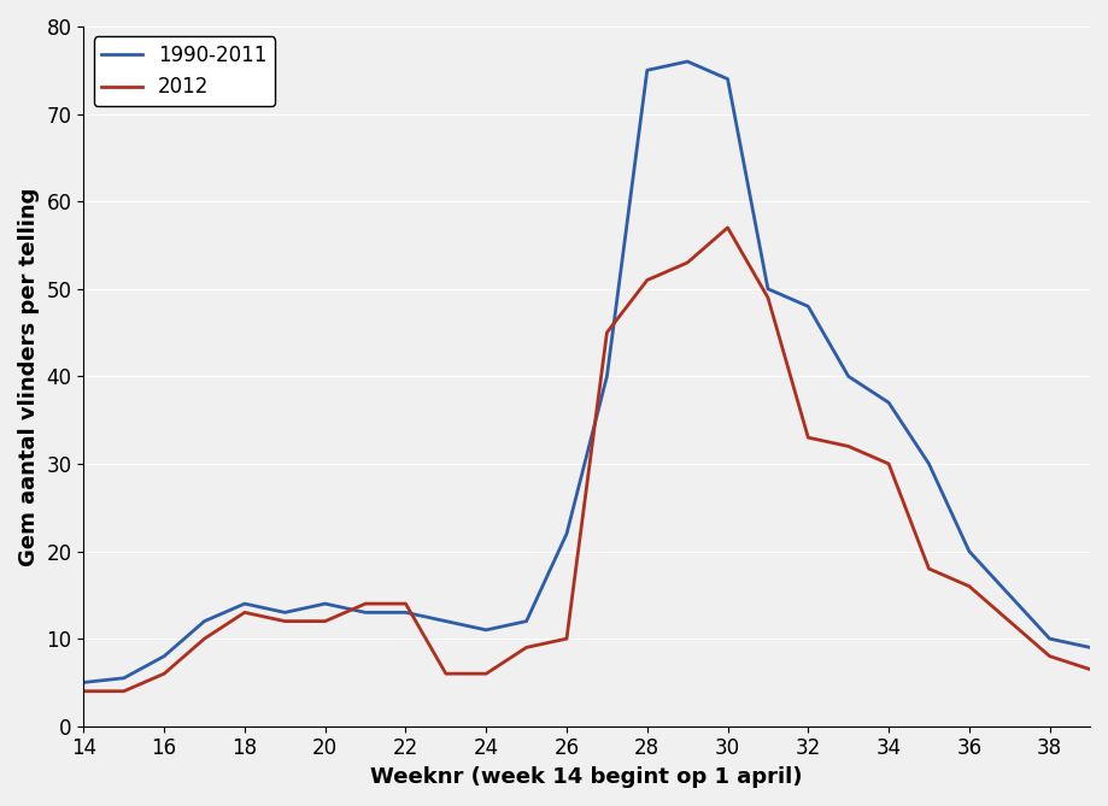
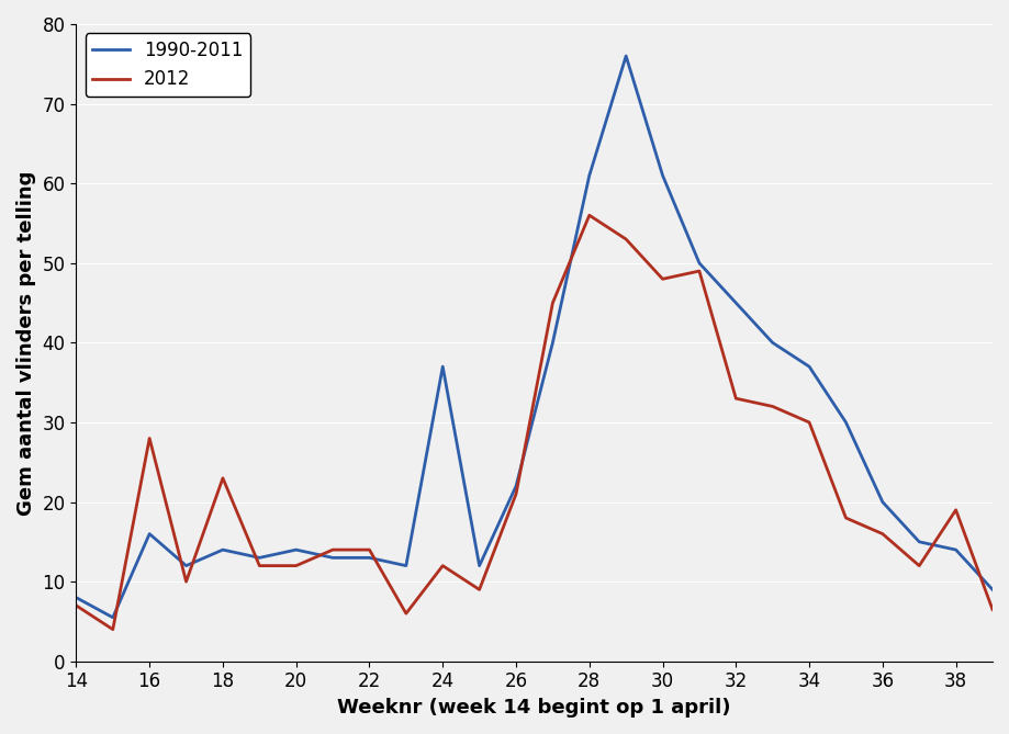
1990-2011/14: 5.0 -> 8.0
2012/14: 4.0 -> 7.0
1990-2011/16: 8.0 -> 16.0
2012/16: 6.0 -> 28.0
2012/18: 13.0 -> 23.0
1990-2011/24: 11.0 -> 37.0
2012/24: 6.0 -> 12.0
2012/26: 10.0 -> 21.0
1990-2011/28: 75.0 -> 61.0
2012/28: 51.0 -> 56.0
1990-2011/30: 74.0 -> 61.0
2012/30: 57.0 -> 48.0
1990-2011/32: 48.0 -> 45.0
1990-2011/38: 10.0 -> 14.0
2012/38: 8.0 -> 19.0
